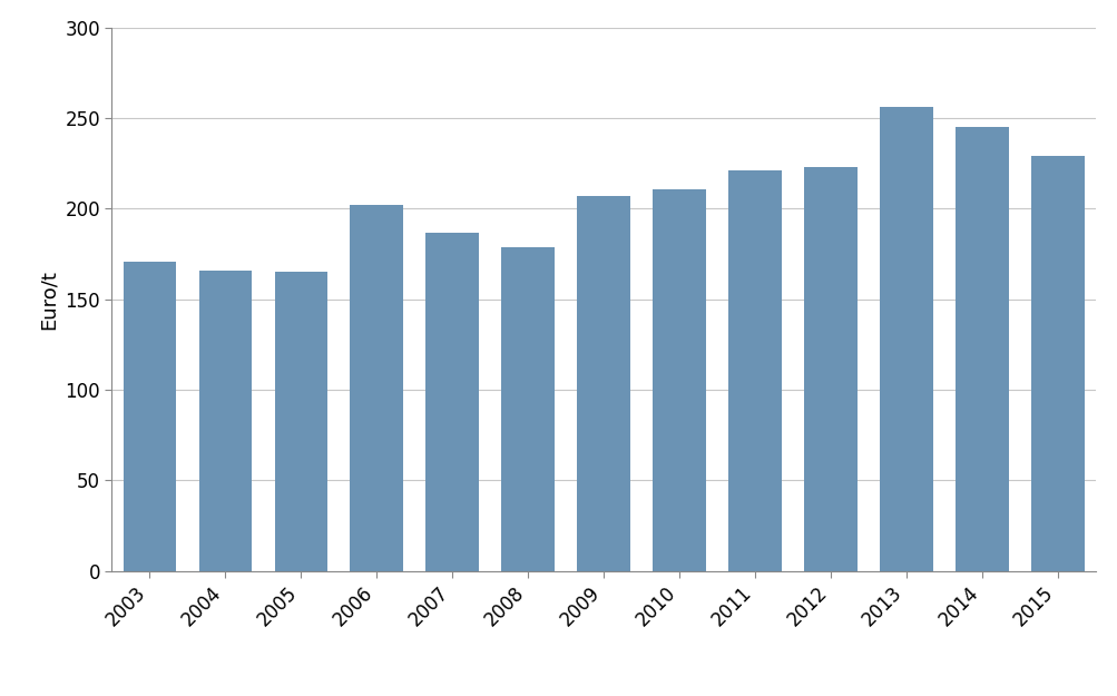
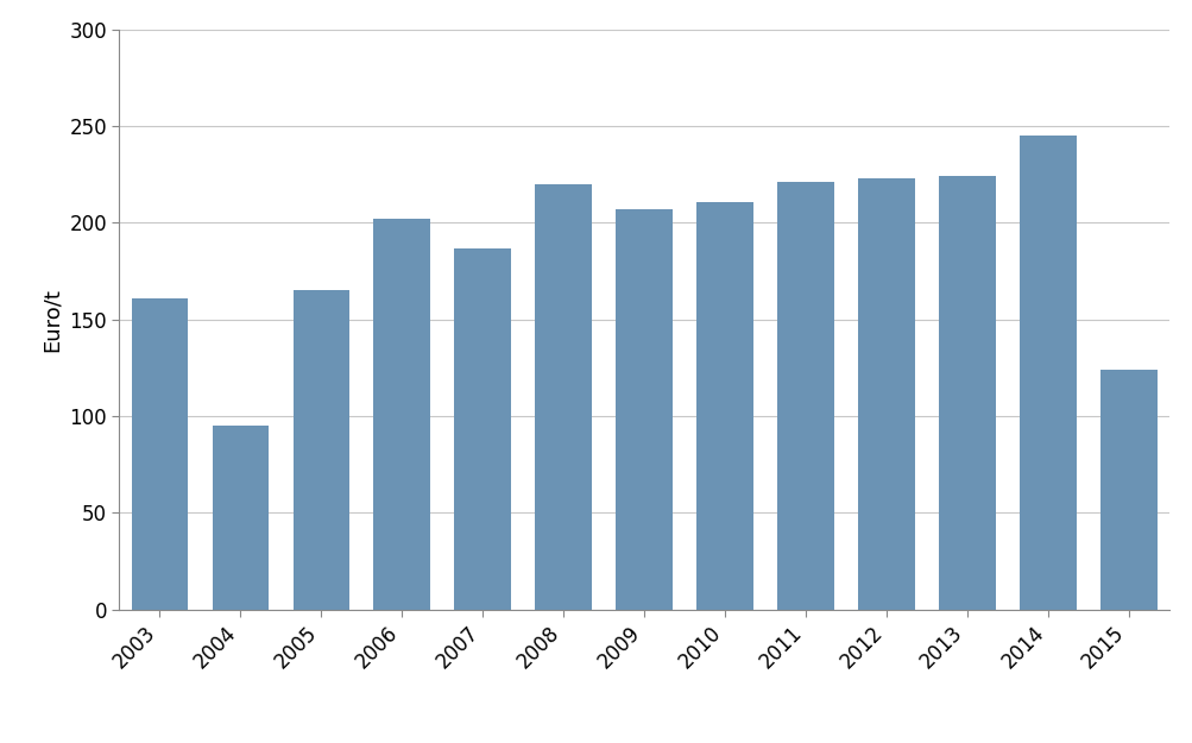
2003: 171 -> 161
2004: 166 -> 95
2008: 179 -> 220
2013: 256 -> 224
2015: 229 -> 124
